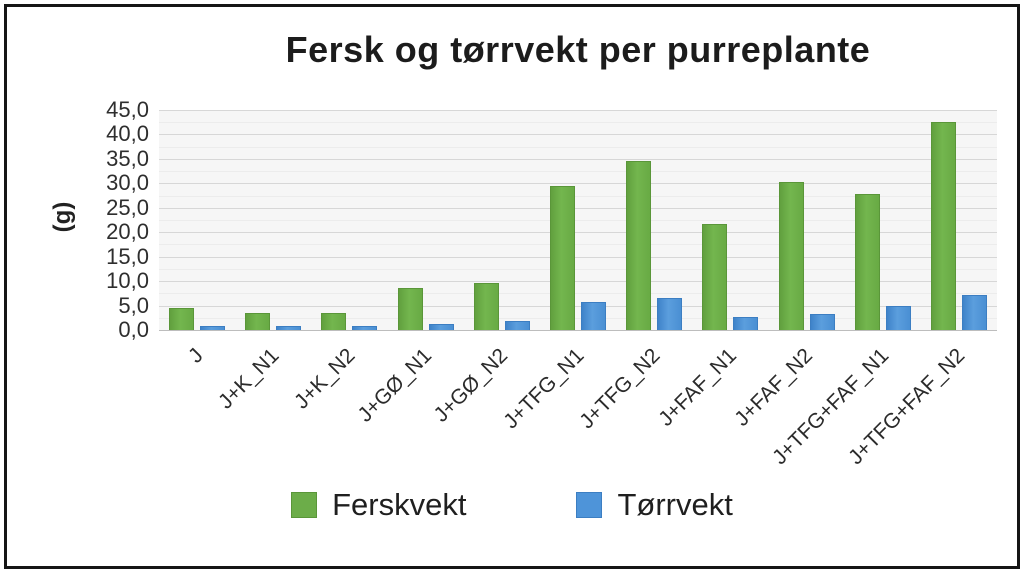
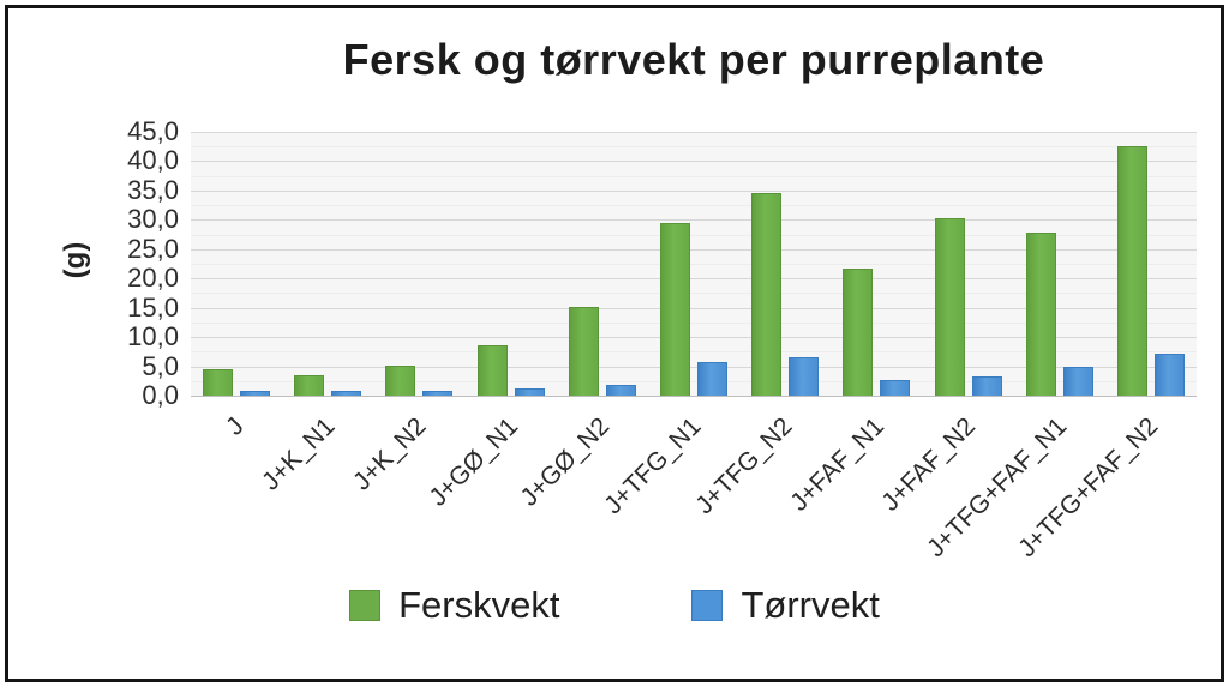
Ferskvekt/J+K_N2: 3 -> 5
Ferskvekt/J+GØ_N2: 10 -> 15
